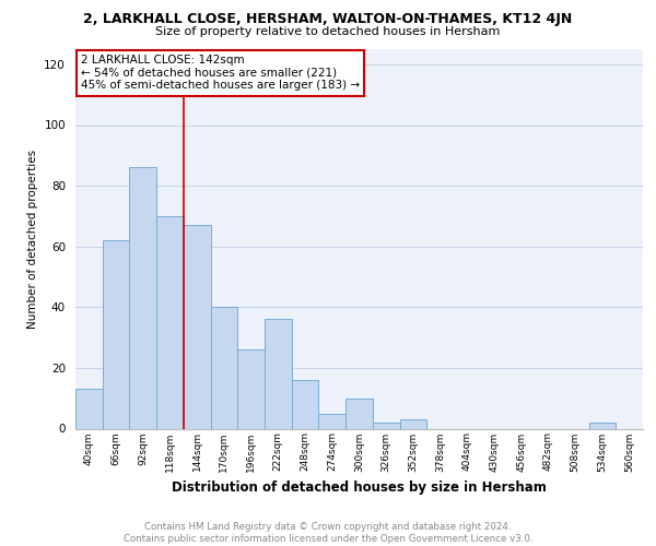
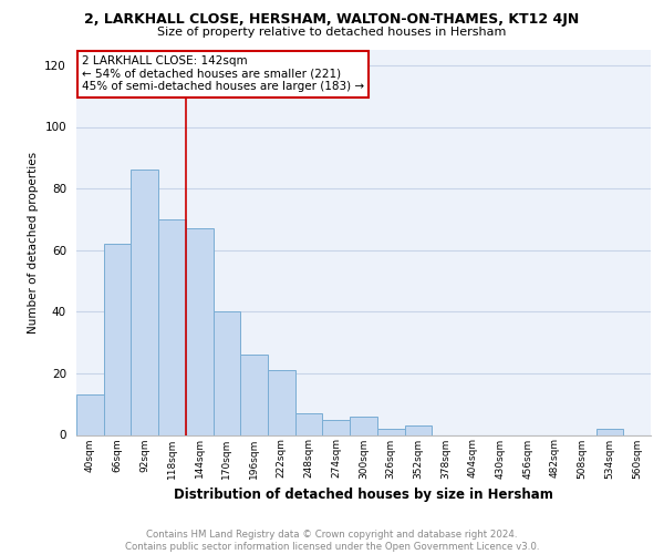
222sqm: 36 -> 21
248sqm: 16 -> 7
300sqm: 10 -> 6
